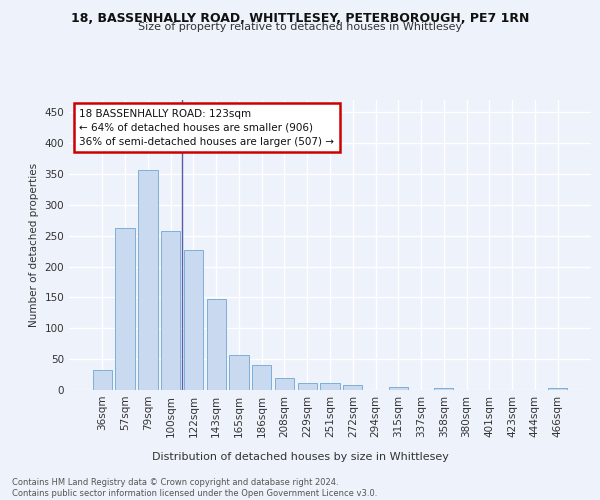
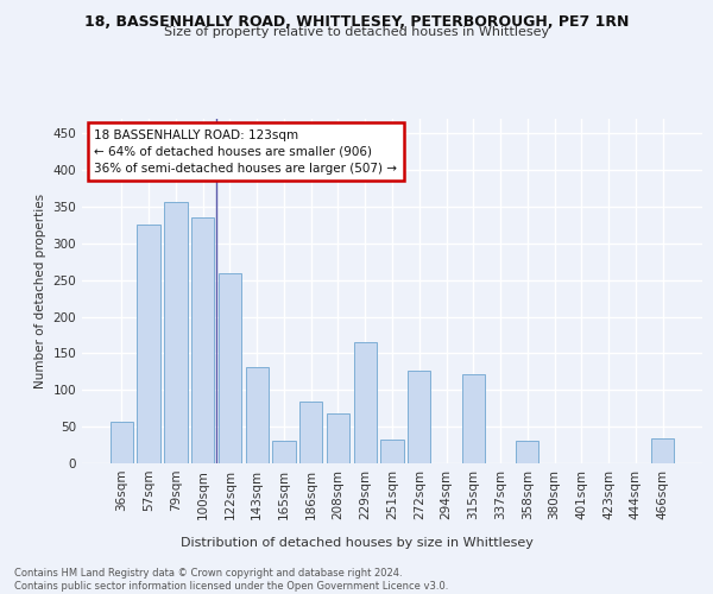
36sqm: 33 -> 56
57sqm: 262 -> 326
100sqm: 258 -> 336
122sqm: 227 -> 260
143sqm: 148 -> 132
165sqm: 56 -> 30
186sqm: 41 -> 84
208sqm: 20 -> 68
229sqm: 11 -> 166
251sqm: 11 -> 32
272sqm: 8 -> 126
315sqm: 5 -> 122
358sqm: 4 -> 30
466sqm: 4 -> 34
